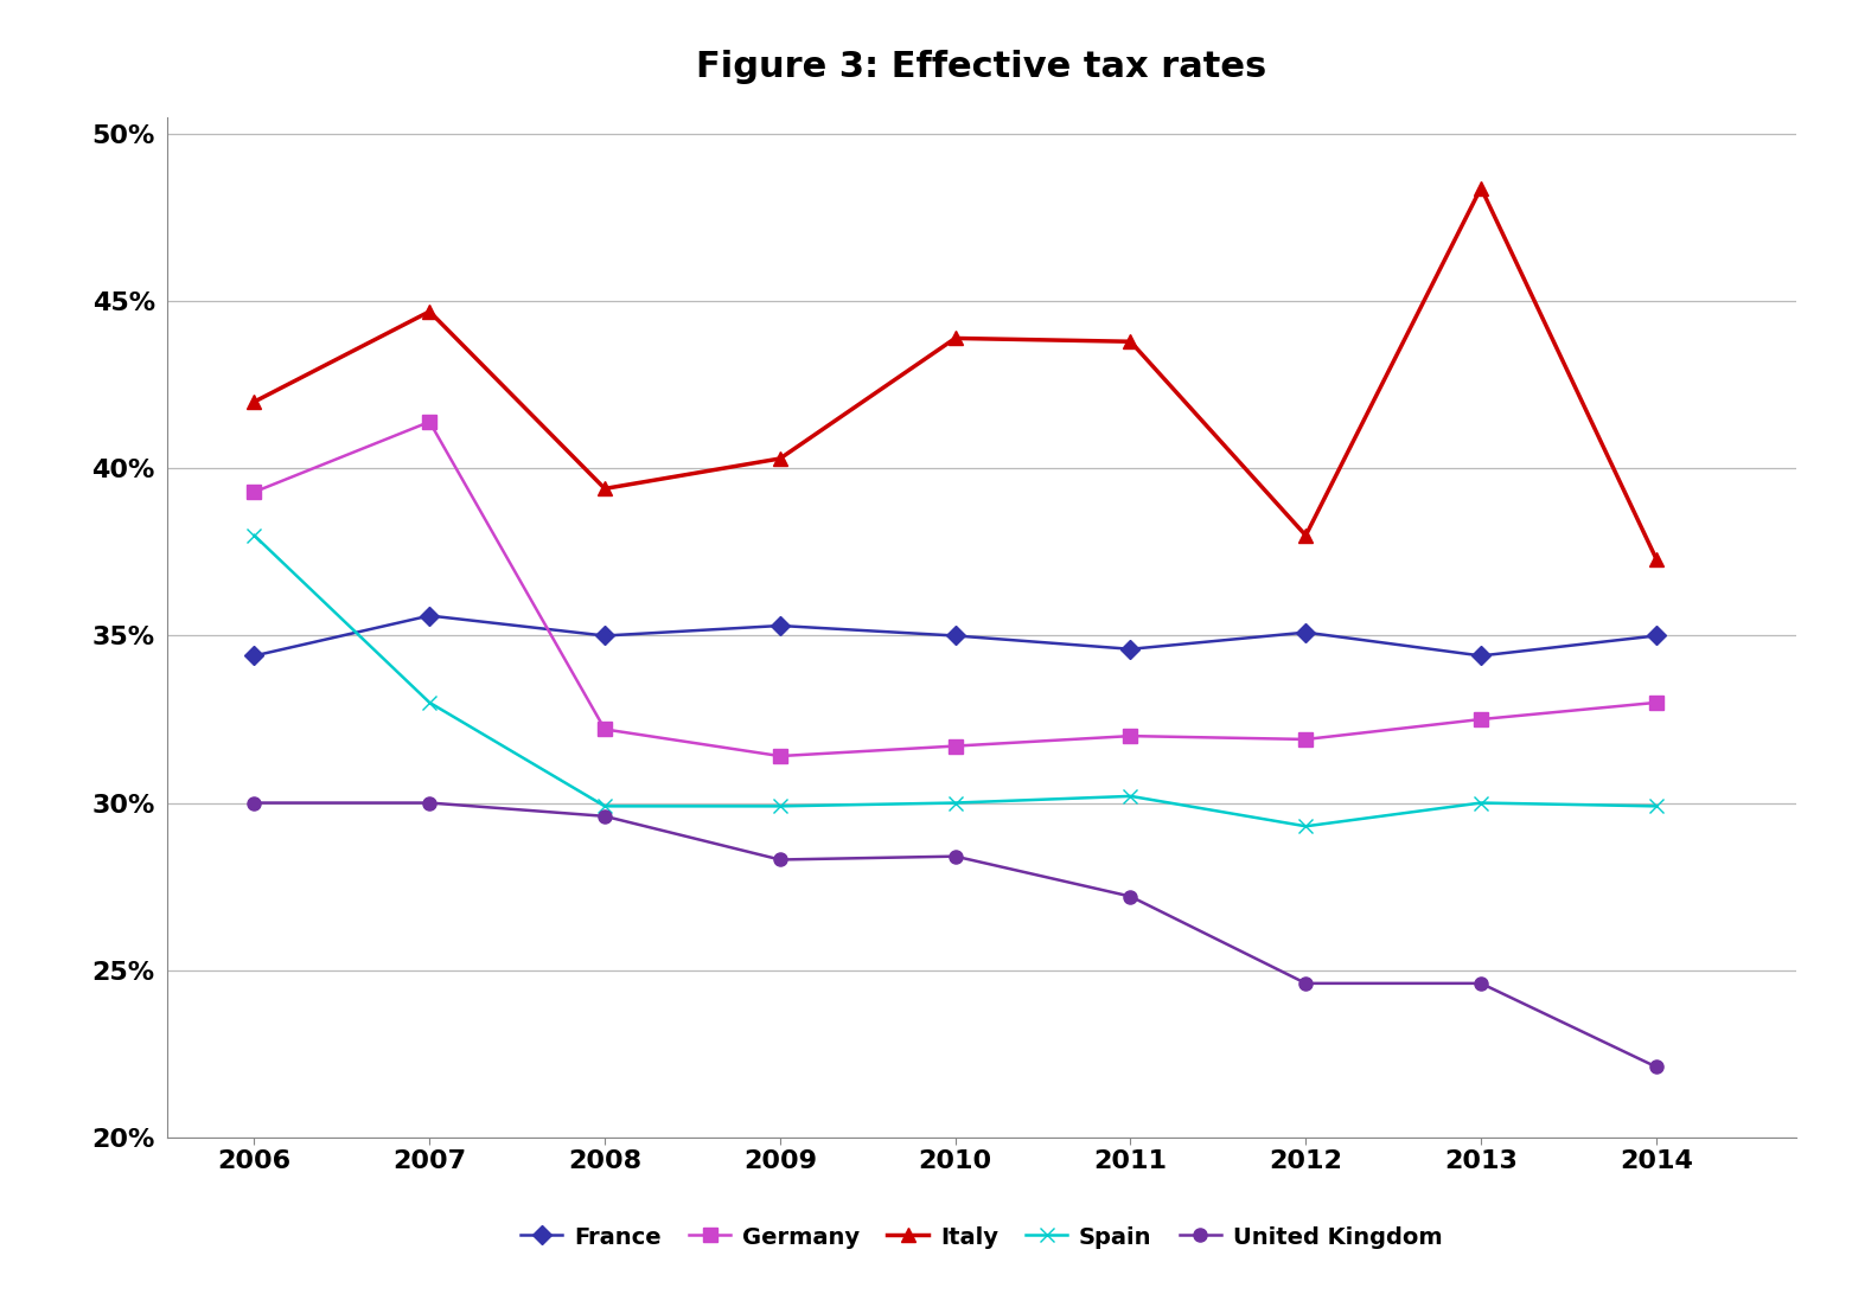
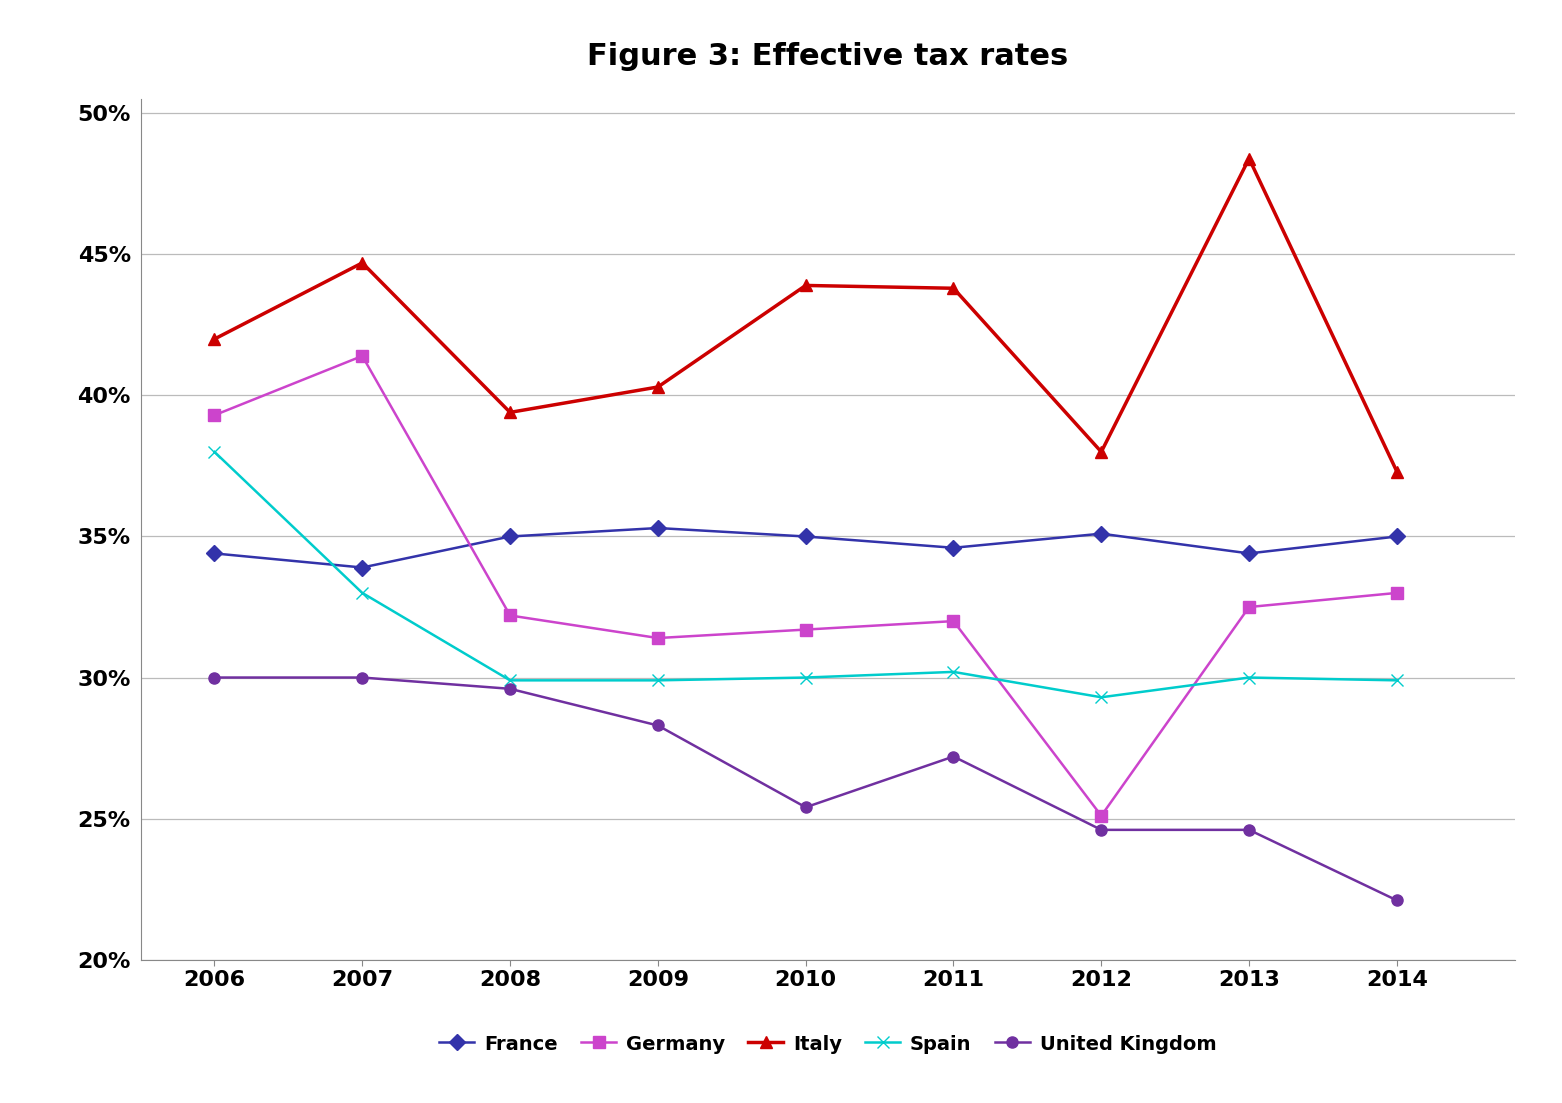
France/2007: 35.6% -> 33.9%
United Kingdom/2010: 28.4% -> 25.4%
Germany/2012: 31.9% -> 25.1%
